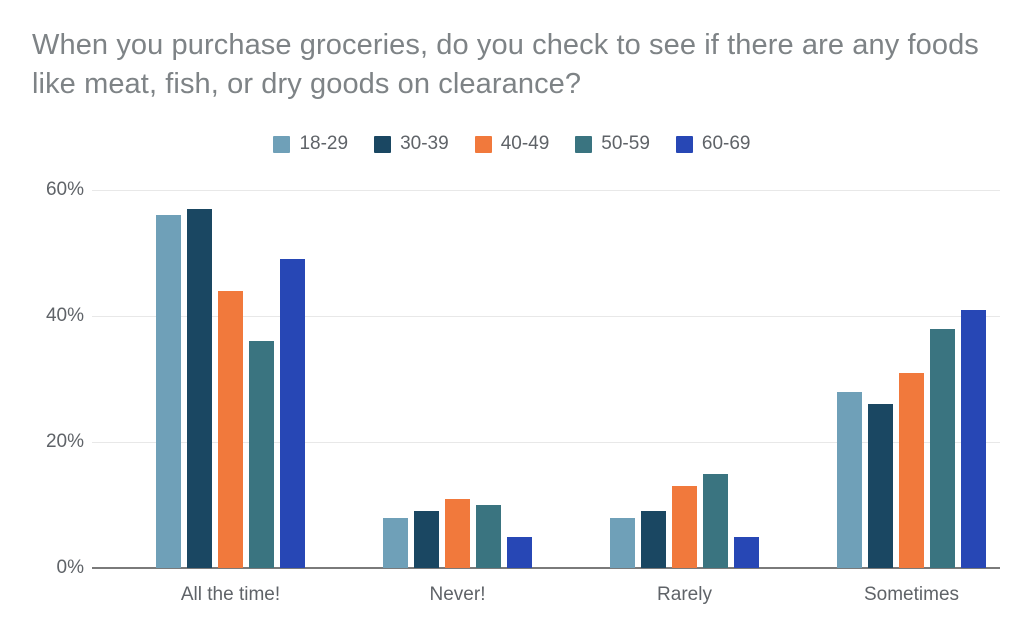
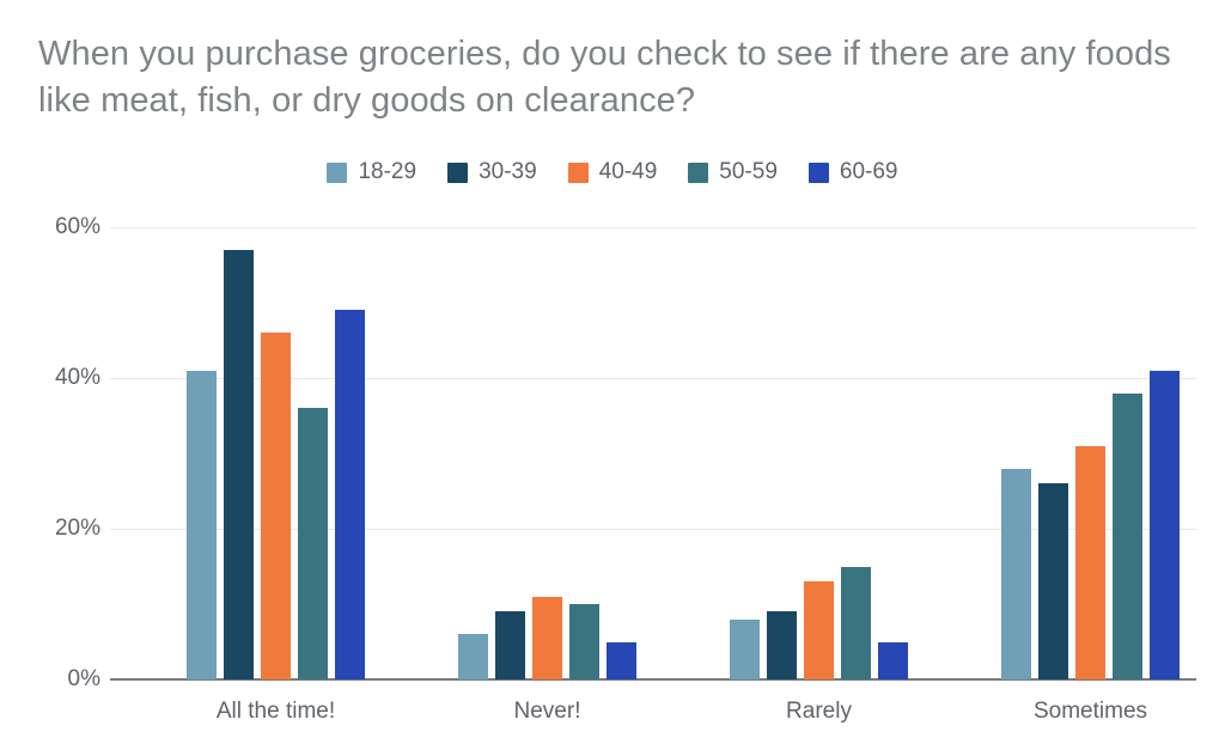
18-29/All the time!: 56% -> 41%
40-49/All the time!: 44% -> 46%
18-29/Never!: 8% -> 6%
